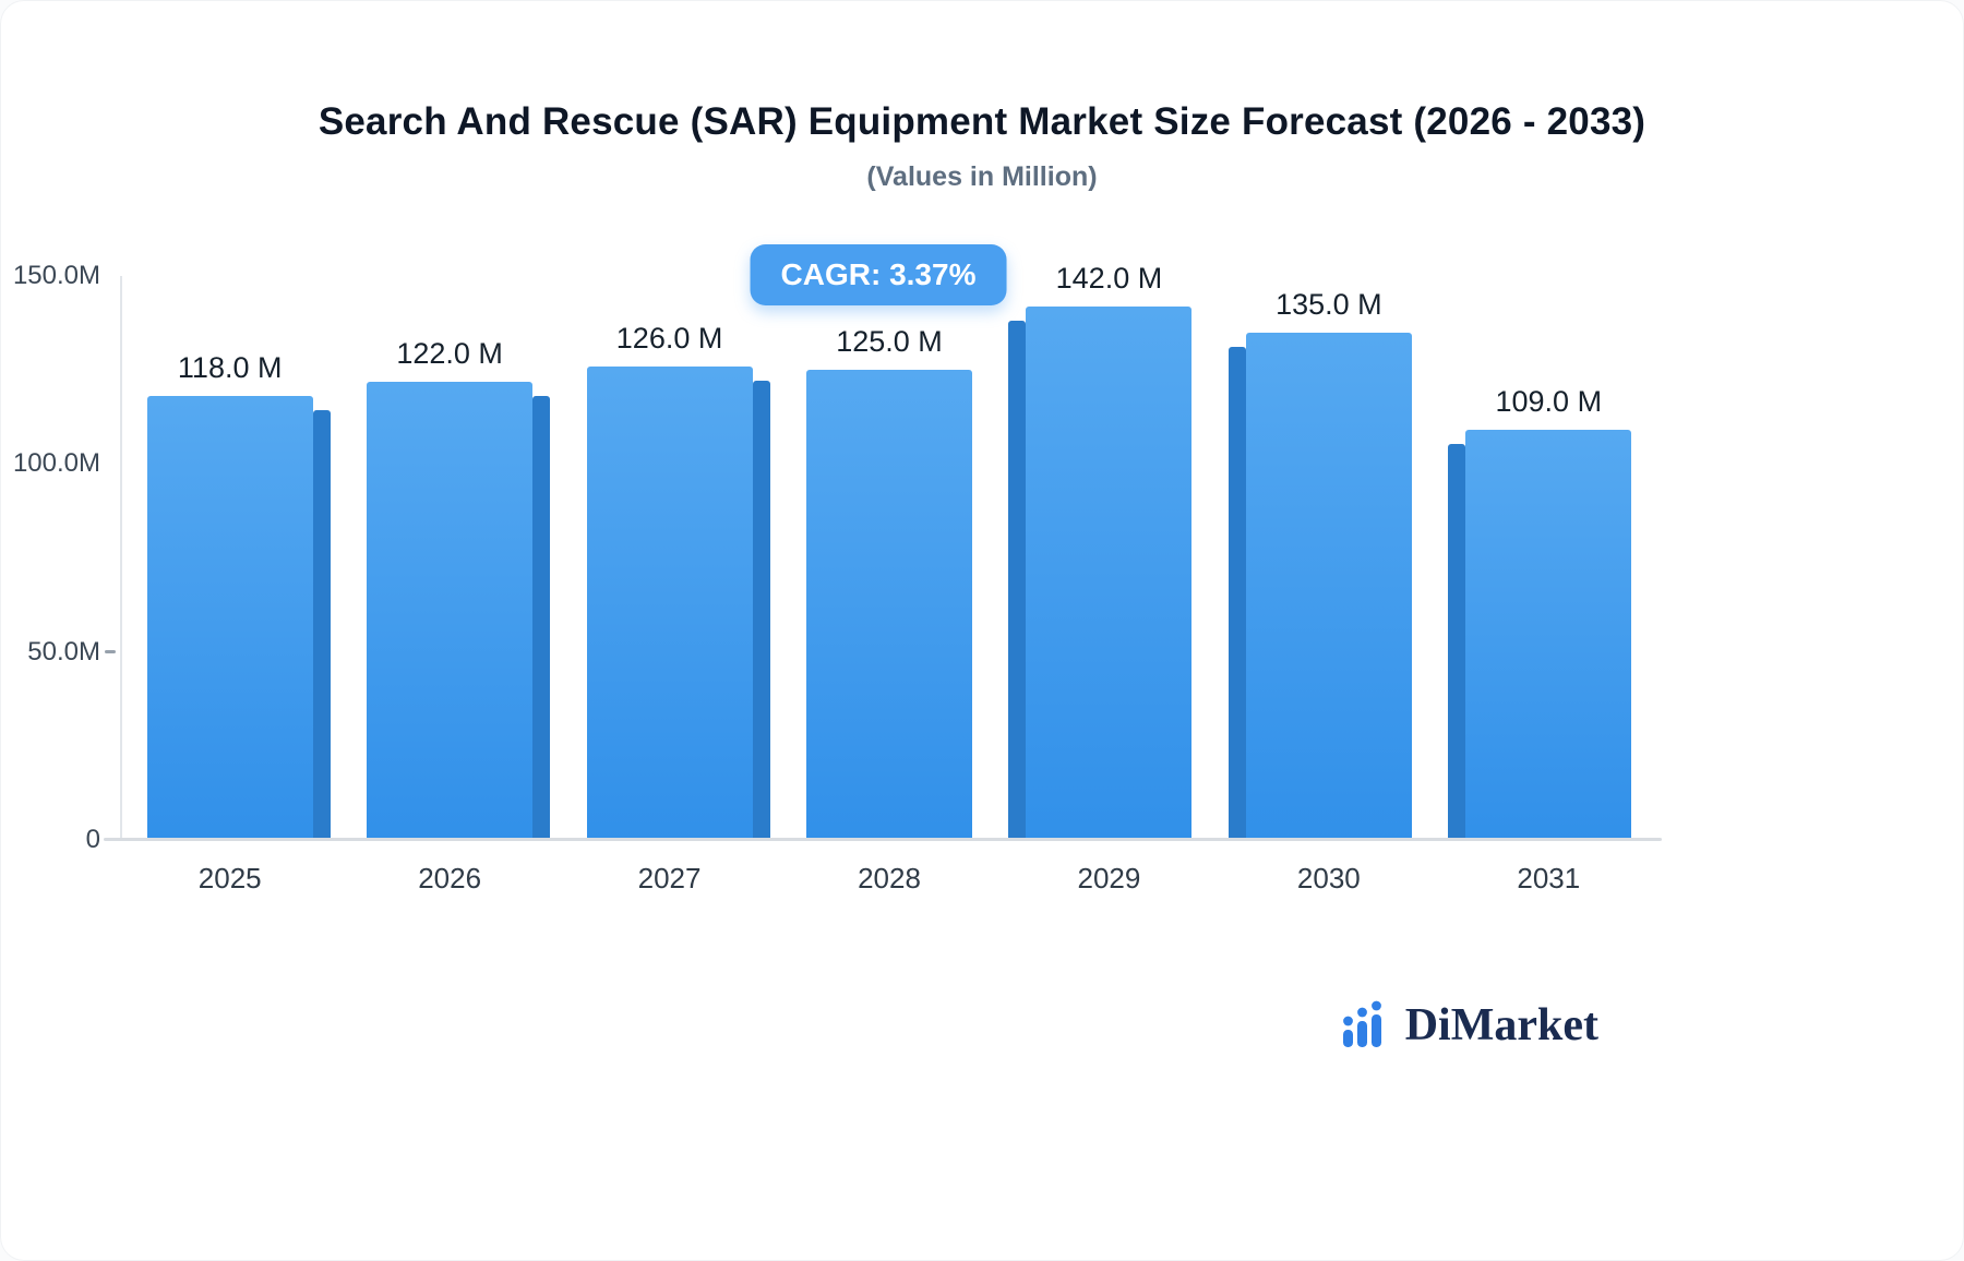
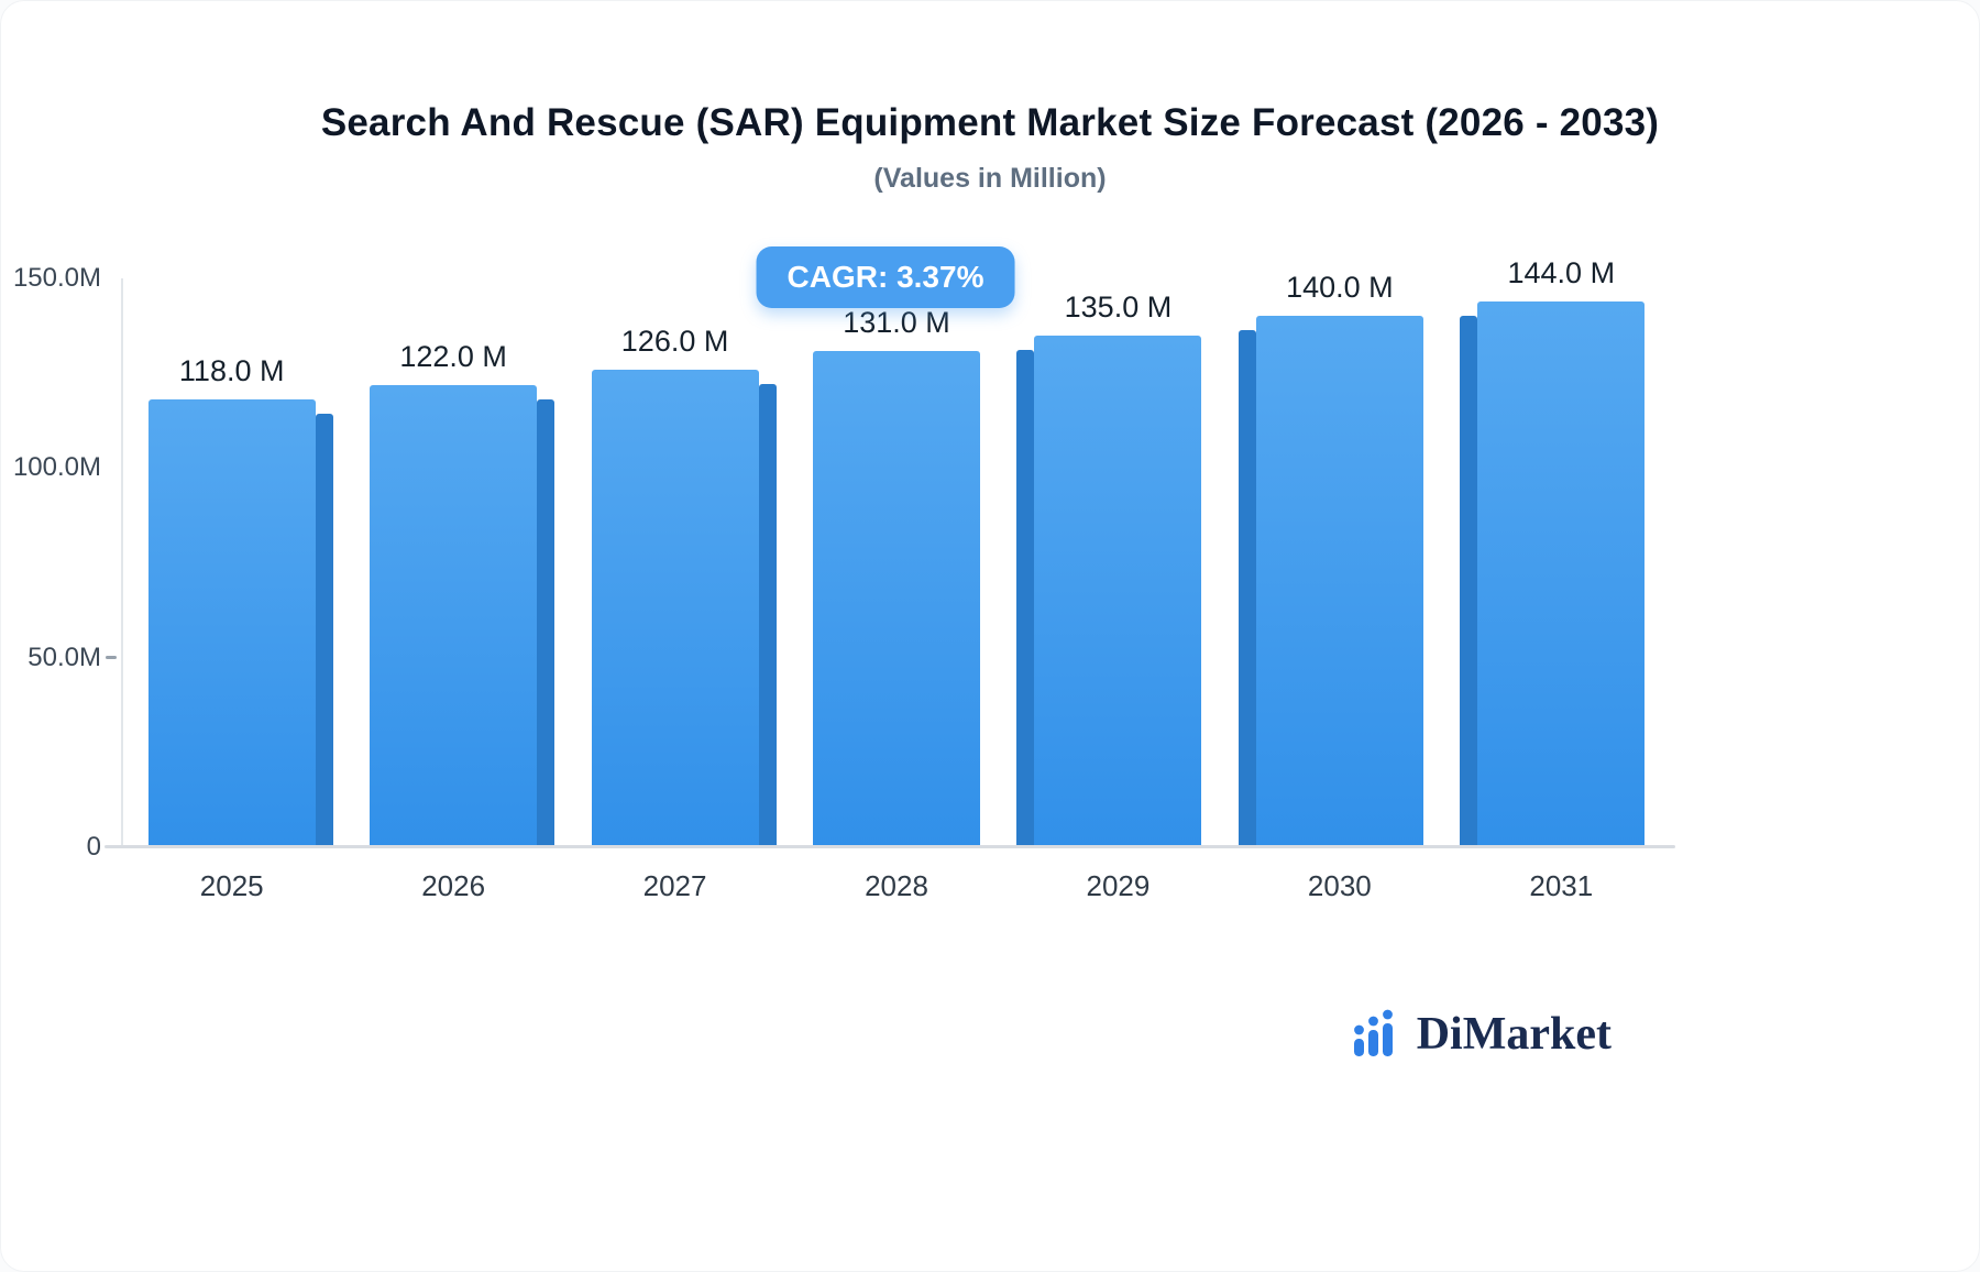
2028: 125.0 -> 131.0
2029: 142.0 -> 135.0
2030: 135.0 -> 140.0
2031: 109.0 -> 144.0
